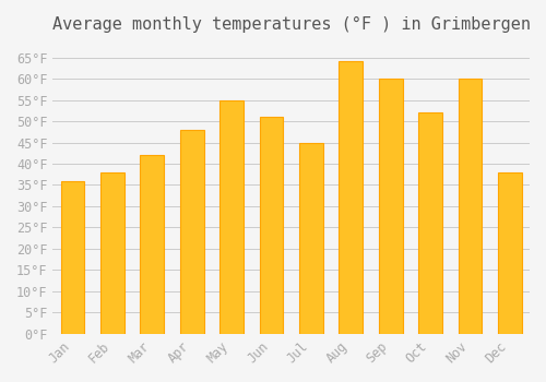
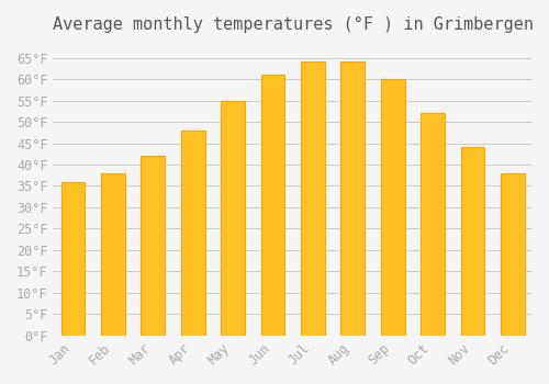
Jun: 51°F -> 61°F
Jul: 45°F -> 64°F
Nov: 60°F -> 44°F
